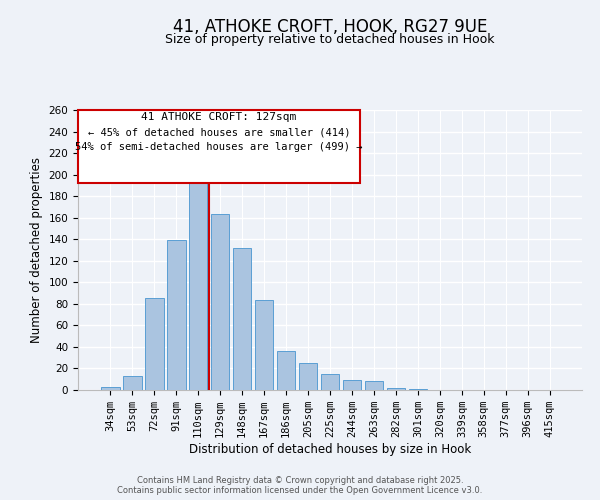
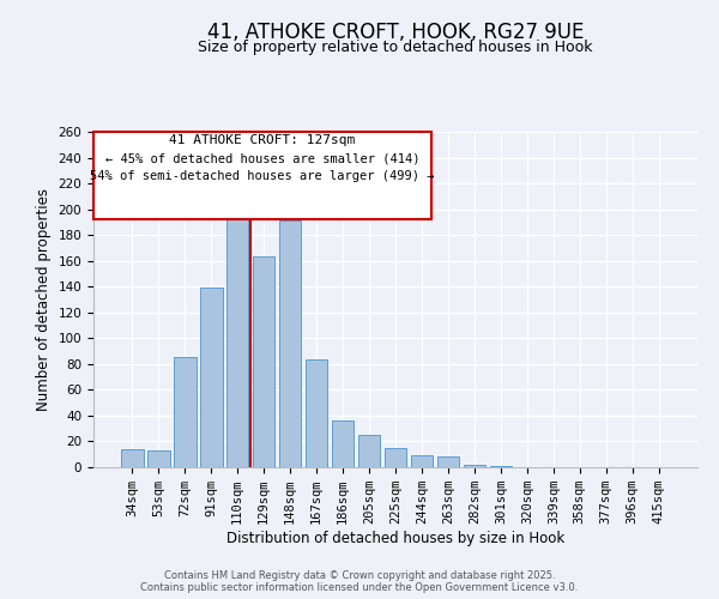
34sqm: 3 -> 14
148sqm: 132 -> 191
